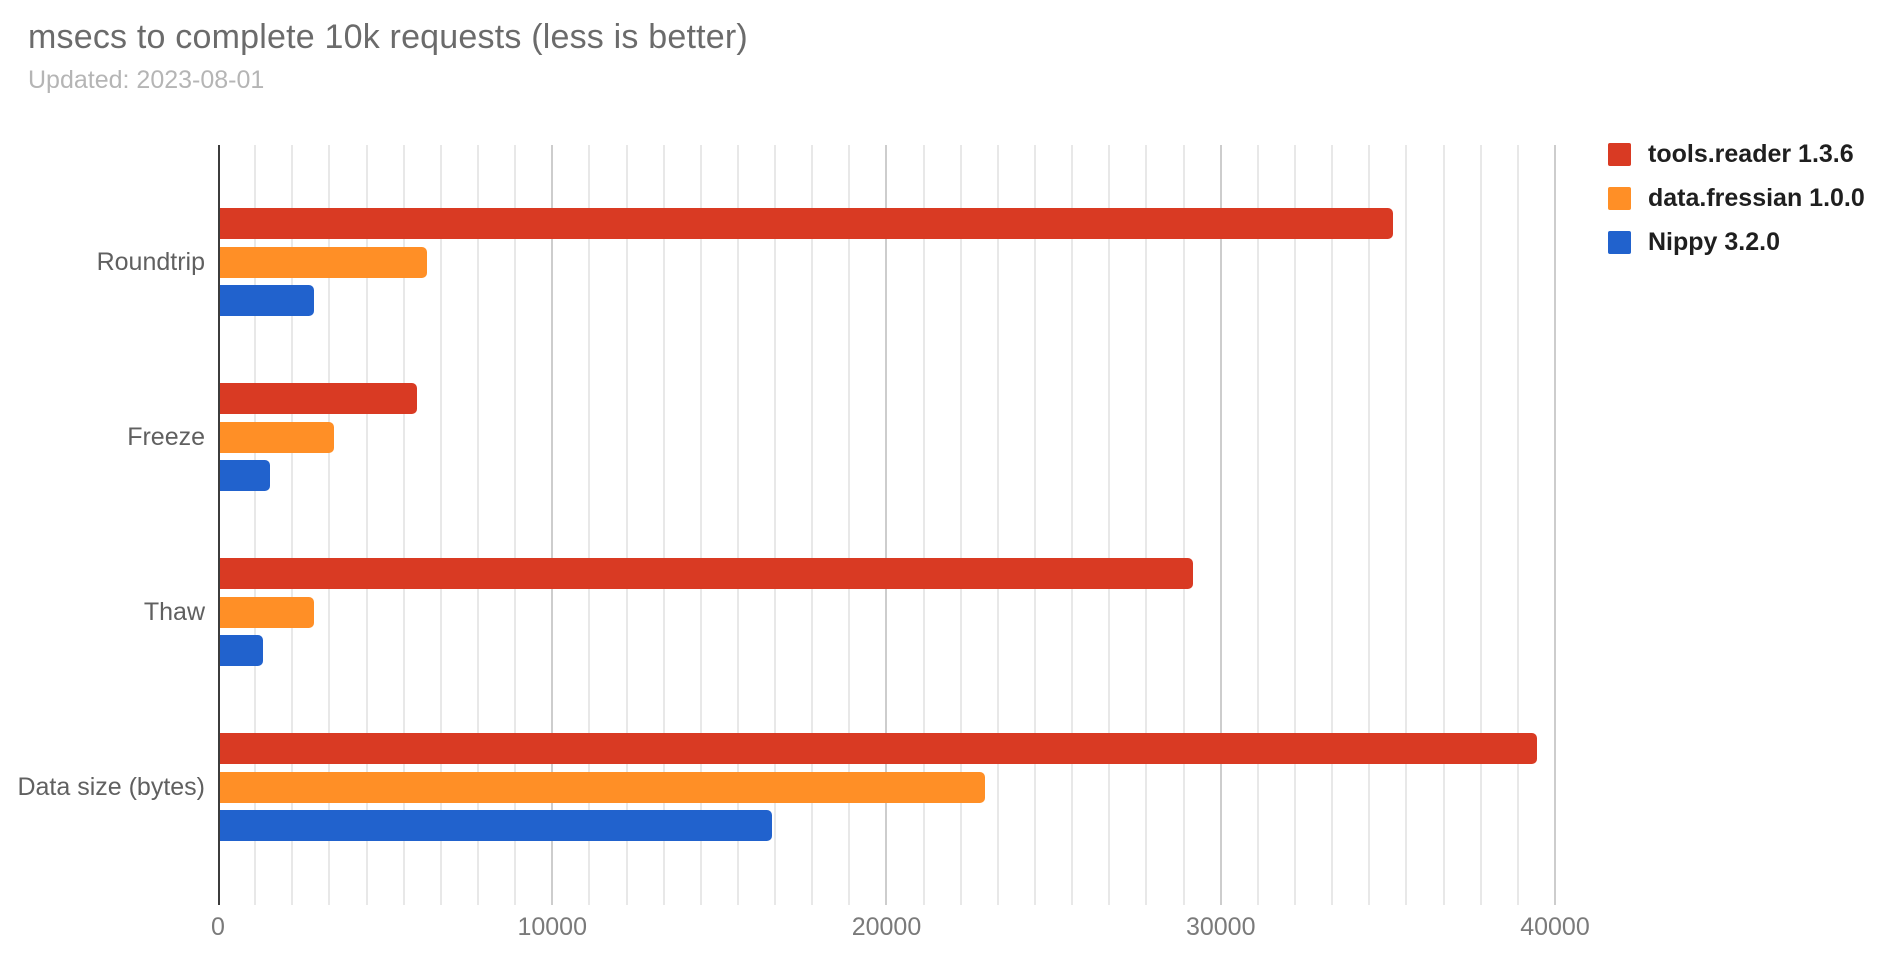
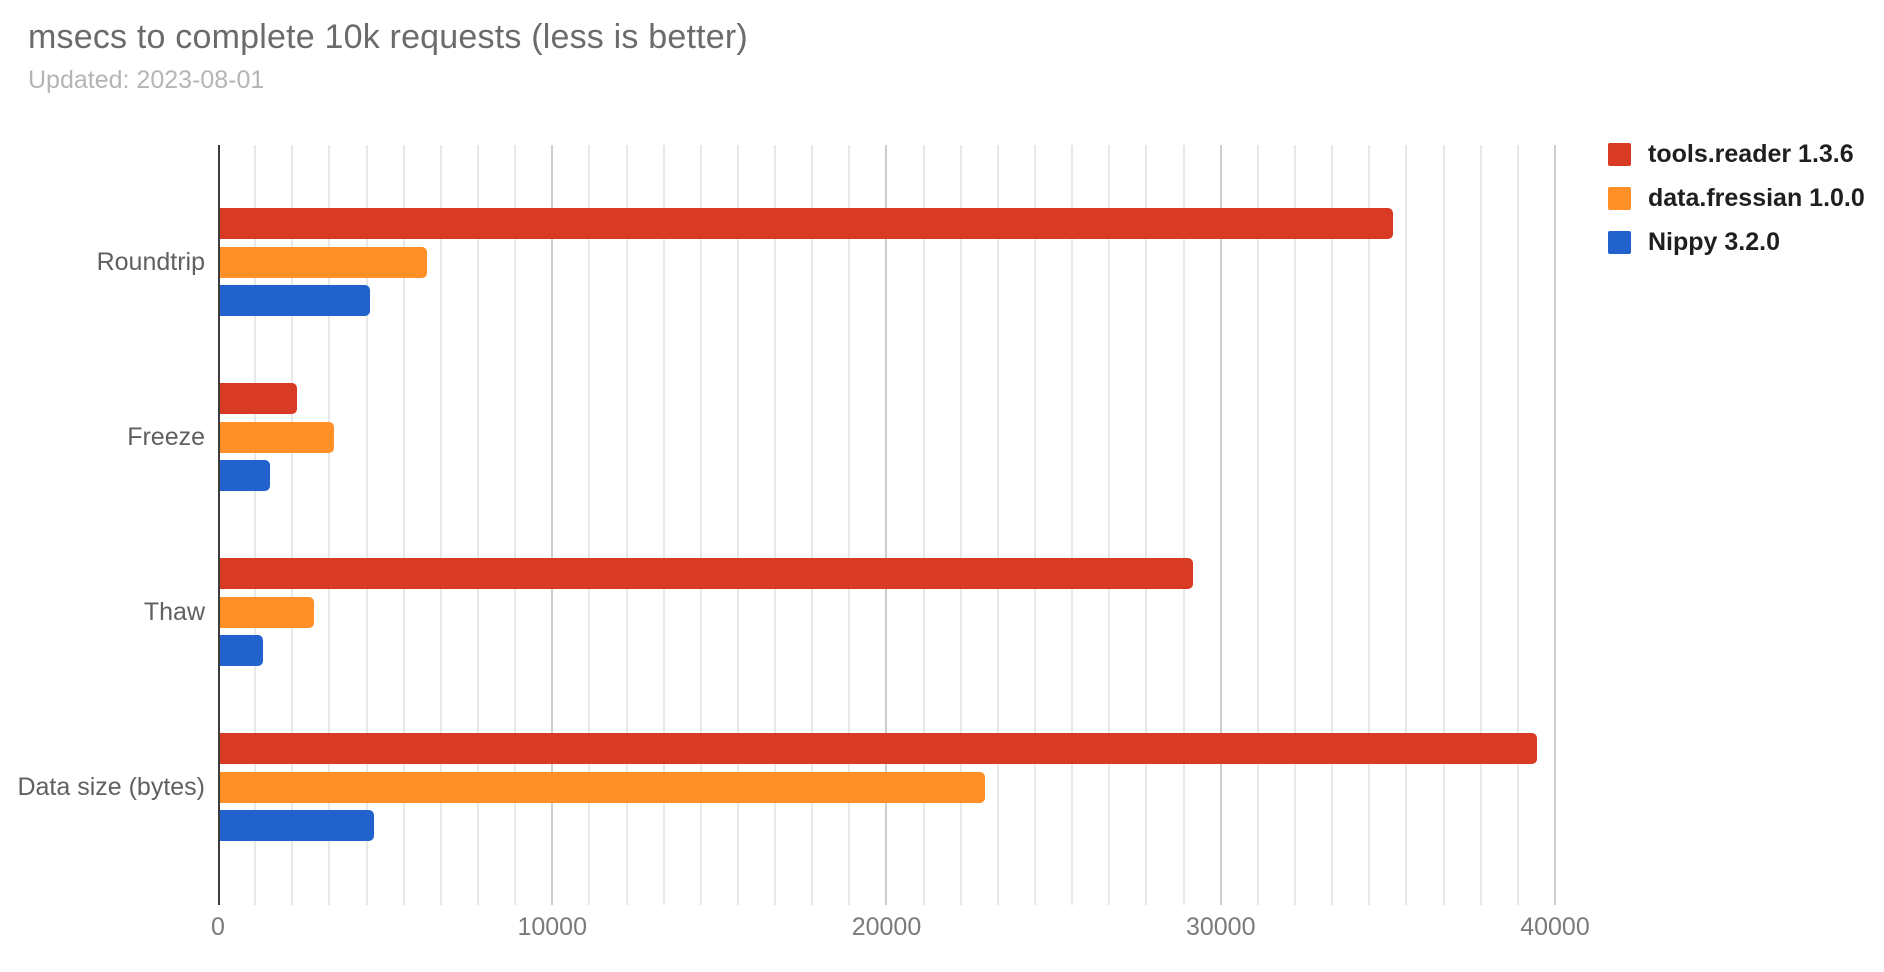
Nippy 3.2.0/Roundtrip: 2800 -> 4500
tools.reader 1.3.6/Freeze: 5900 -> 2300
Nippy 3.2.0/Data size (bytes): 16500 -> 4600
